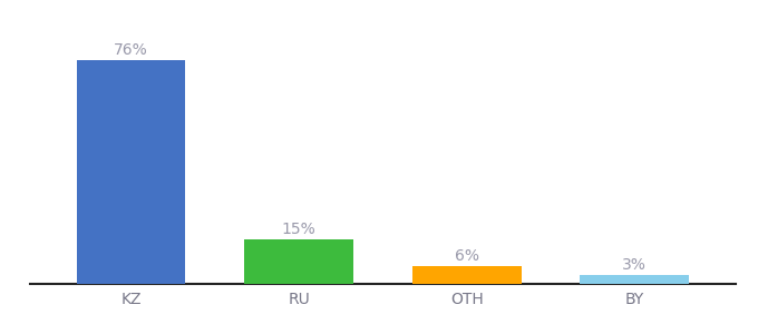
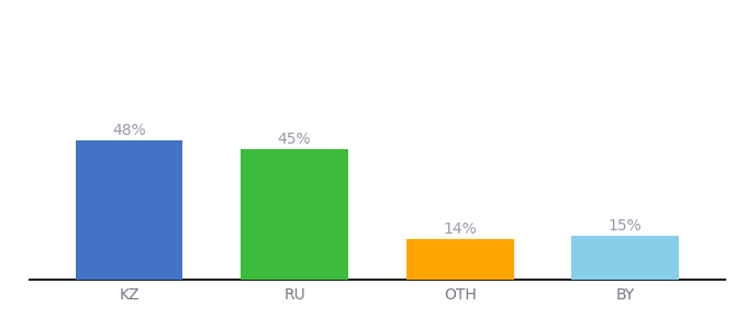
KZ: 76% -> 48%
RU: 15% -> 45%
OTH: 6% -> 14%
BY: 3% -> 15%
